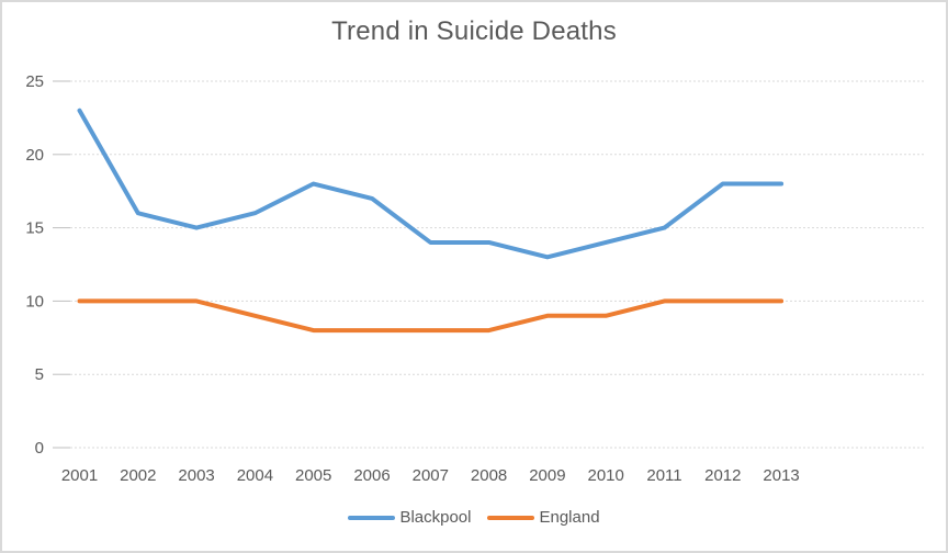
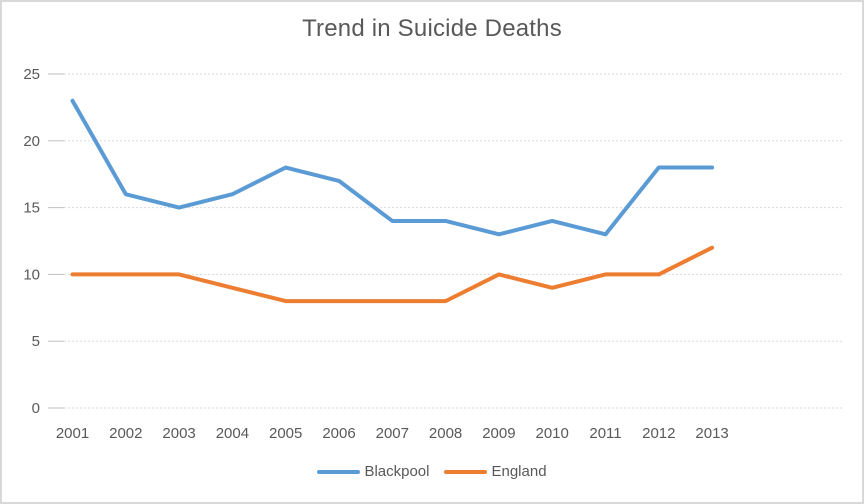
England/2009: 9 -> 10
Blackpool/2011: 15 -> 13
England/2013: 10 -> 12
